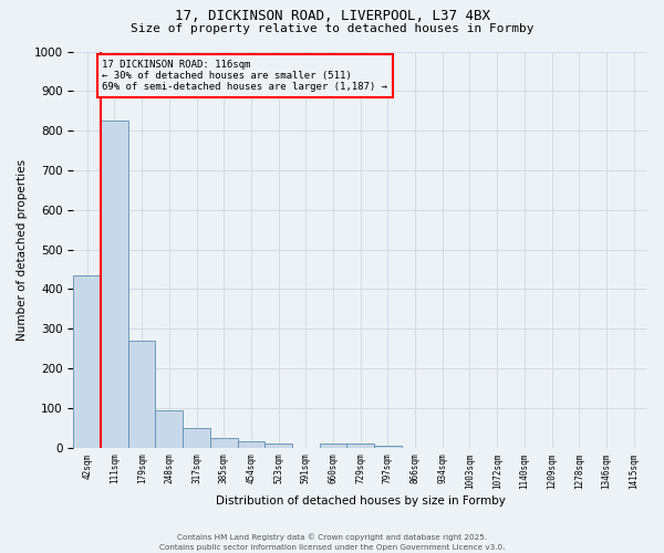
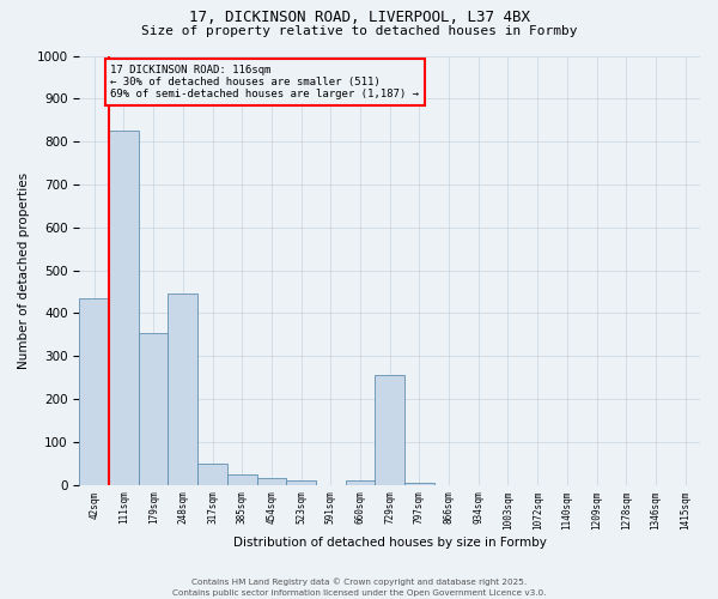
179sqm: 270 -> 355
248sqm: 95 -> 445
729sqm: 10 -> 255
